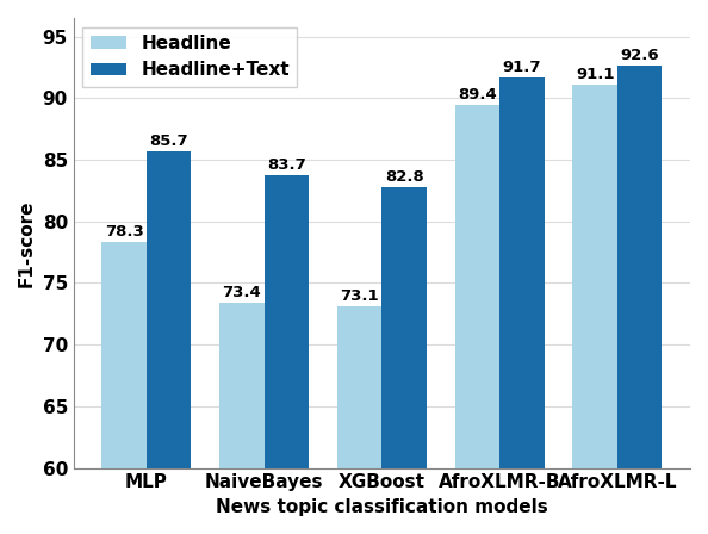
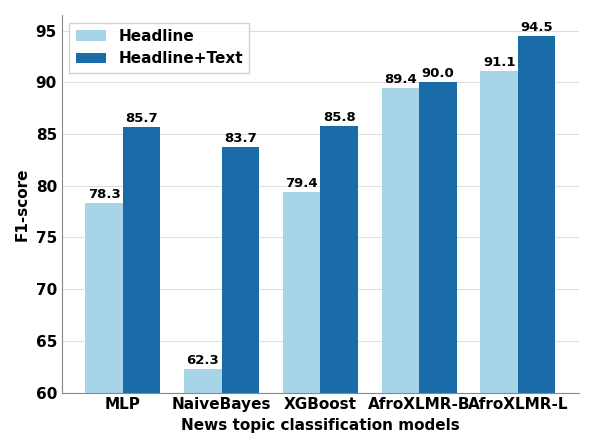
Headline/NaiveBayes: 73.4 -> 62.3
Headline/XGBoost: 73.1 -> 79.4
Headline+Text/XGBoost: 82.8 -> 85.8
Headline+Text/AfroXLMR-B: 91.7 -> 90.0
Headline+Text/AfroXLMR-L: 92.6 -> 94.5
